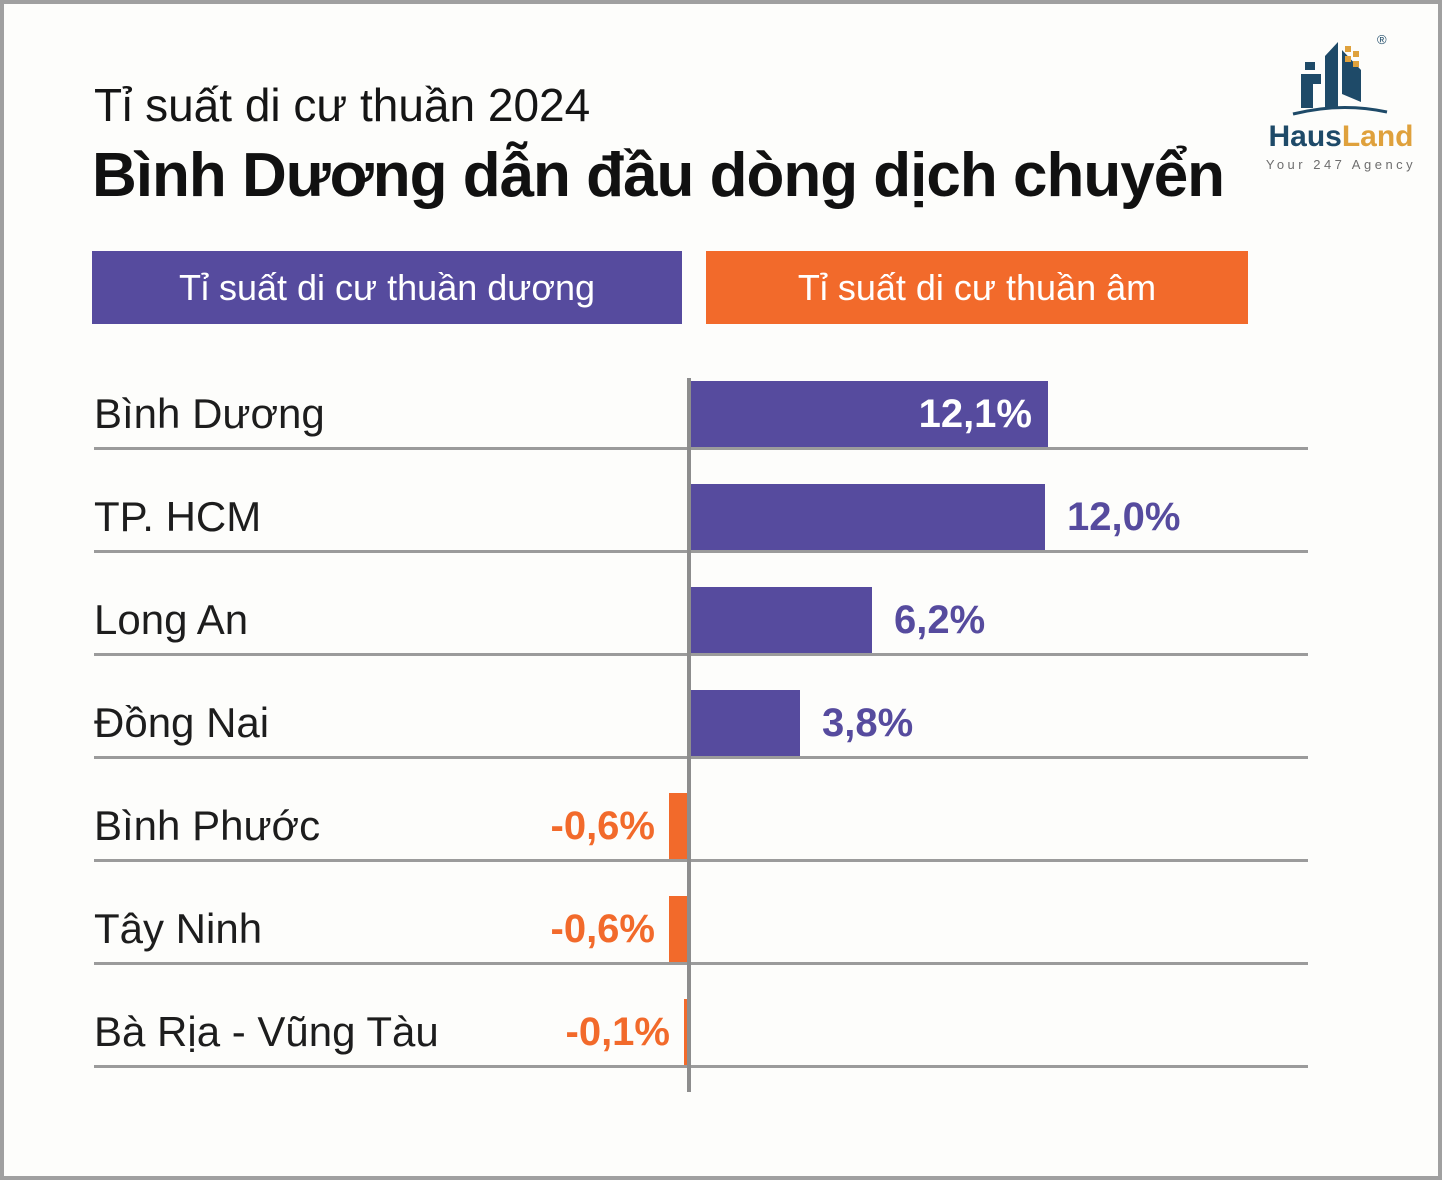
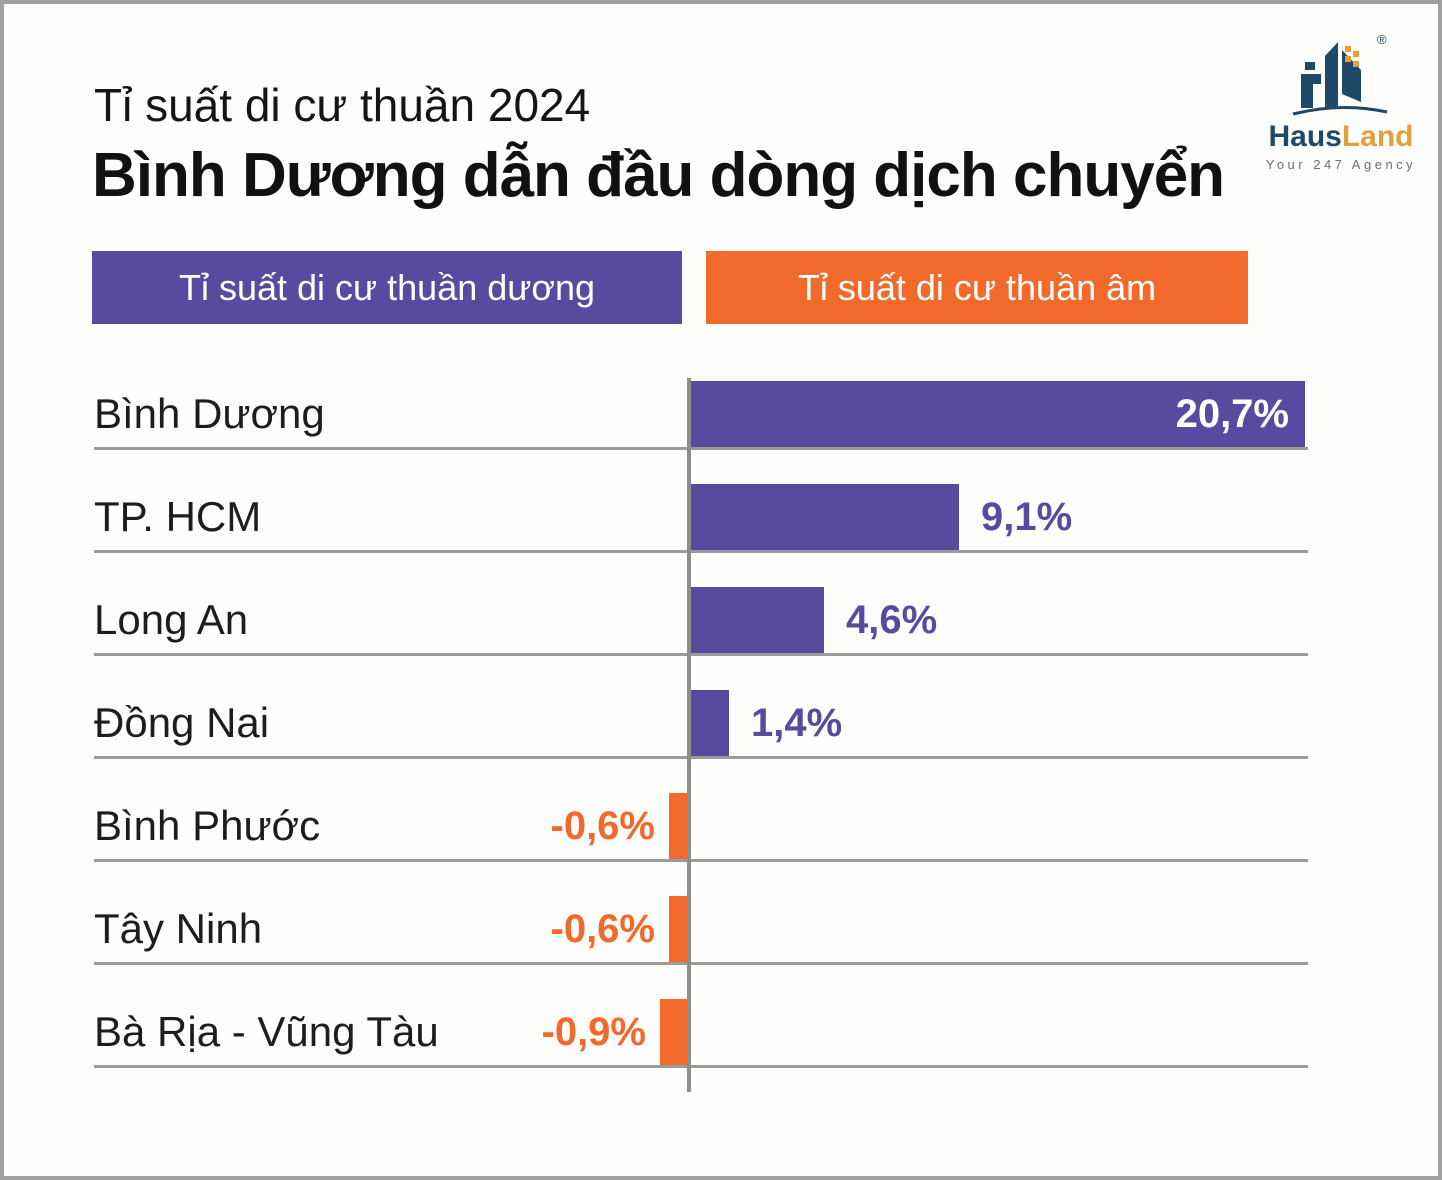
Bình Dương: 12,1% -> 20,7%
TP. HCM: 12,0% -> 9,1%
Long An: 6,2% -> 4,6%
Đồng Nai: 3,8% -> 1,4%
Bà Rịa - Vũng Tàu: -0,1% -> -0,9%
